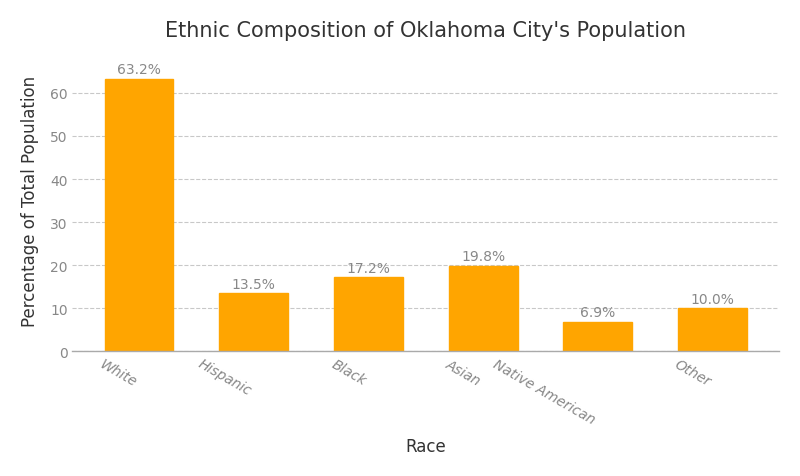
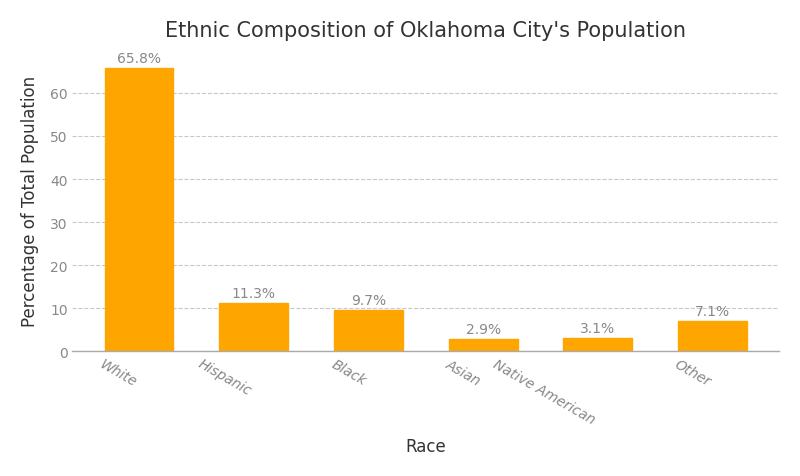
White: 63.2% -> 65.8%
Hispanic: 13.5% -> 11.3%
Black: 17.2% -> 9.7%
Asian: 19.8% -> 2.9%
Native American: 6.9% -> 3.1%
Other: 10.0% -> 7.1%
